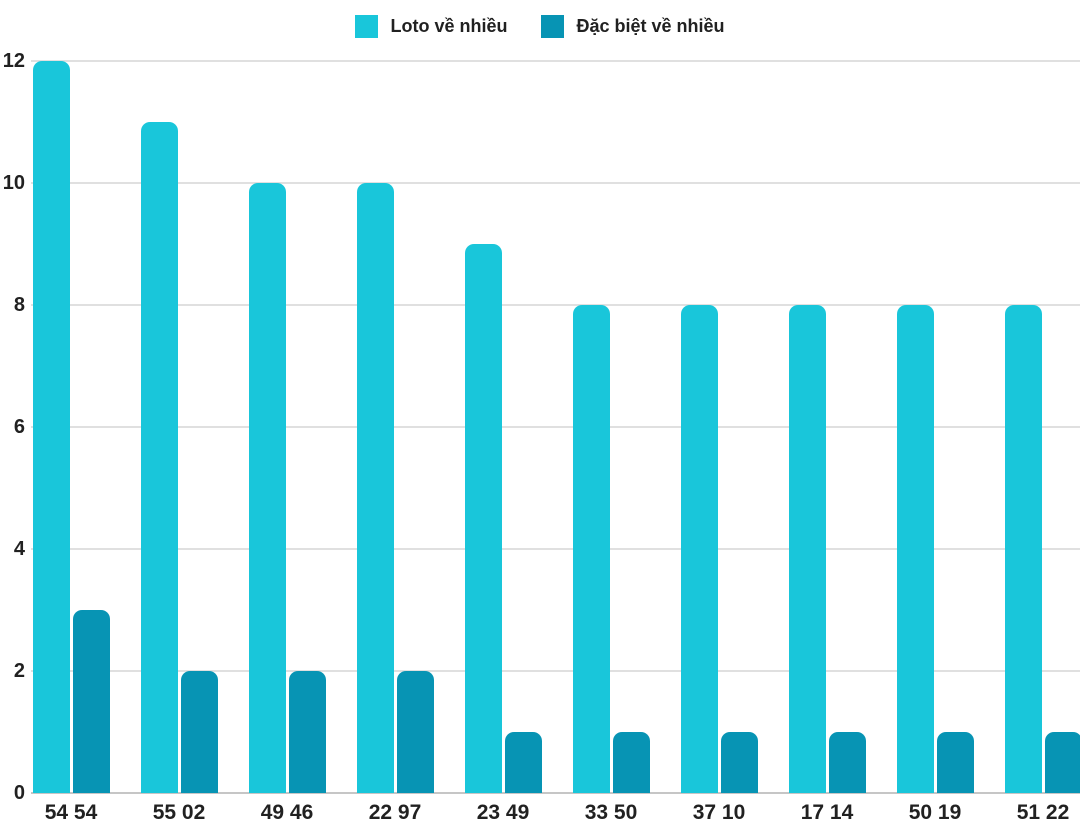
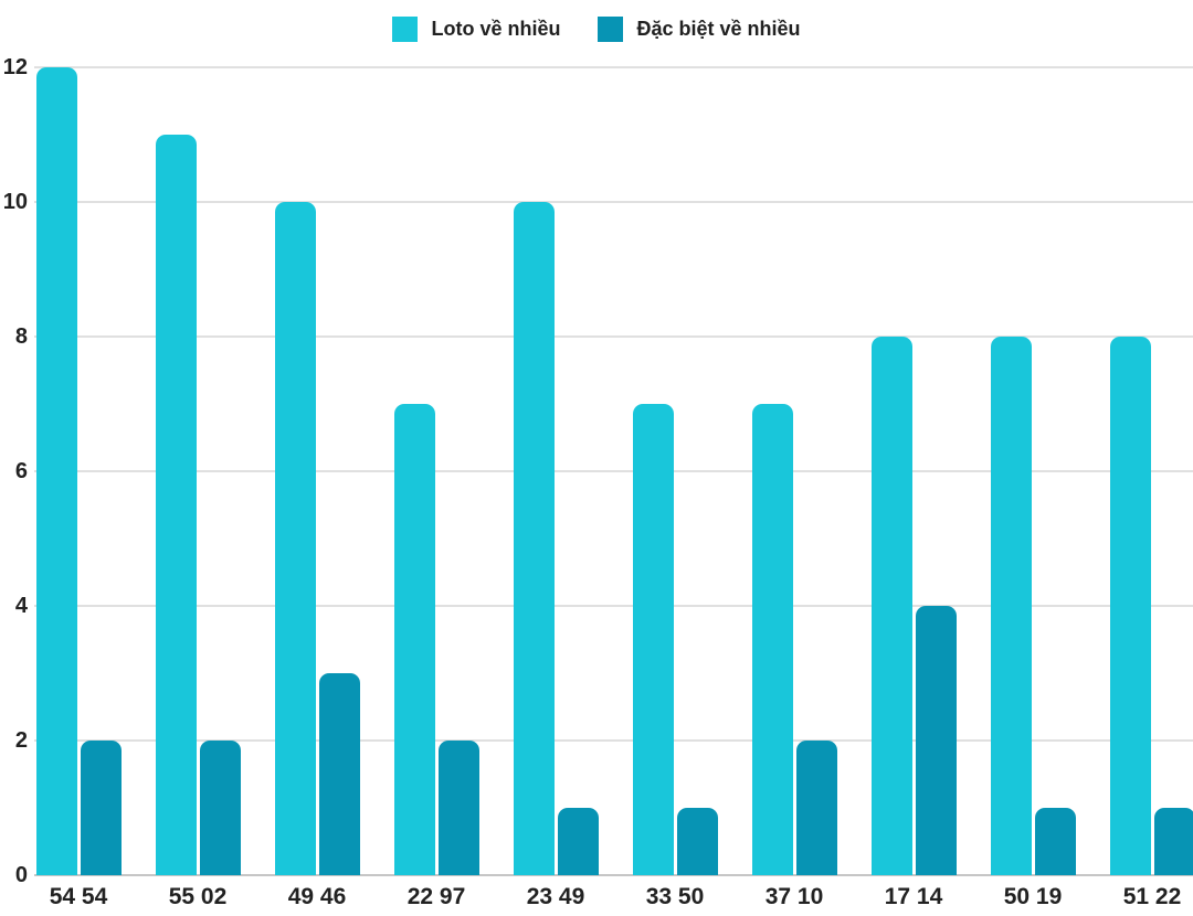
Đặc biệt về nhiều/54 54: 3 -> 2
Đặc biệt về nhiều/49 46: 2 -> 3
Loto về nhiều/22 97: 10 -> 7
Loto về nhiều/23 49: 9 -> 10
Loto về nhiều/33 50: 8 -> 7
Loto về nhiều/37 10: 8 -> 7
Đặc biệt về nhiều/37 10: 1 -> 2
Đặc biệt về nhiều/17 14: 1 -> 4
